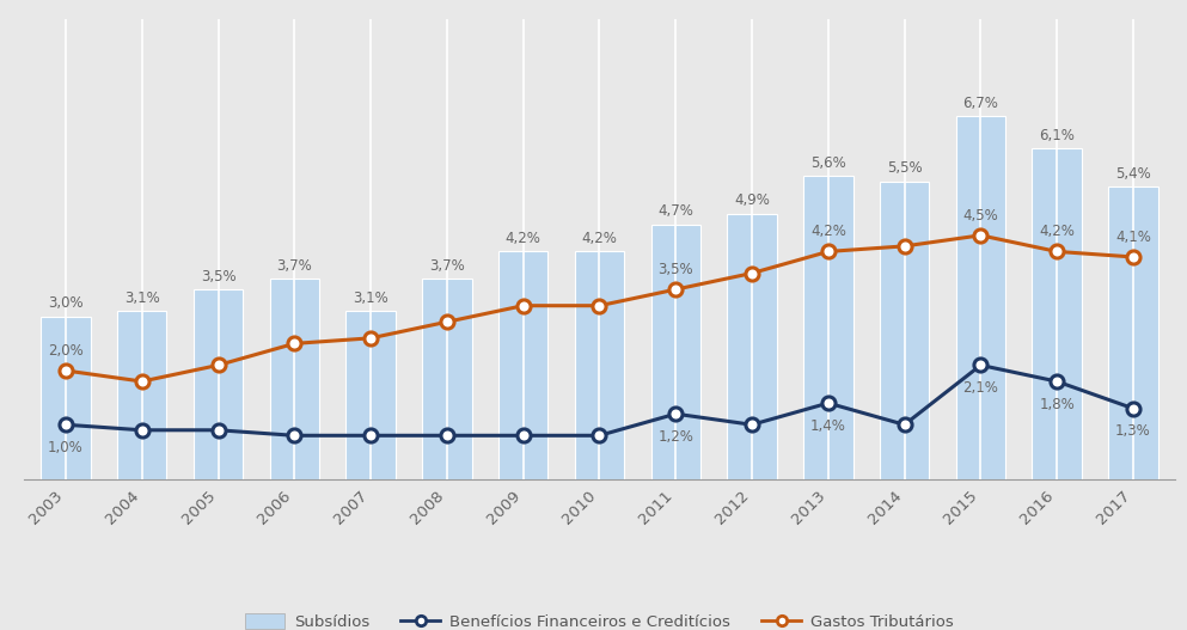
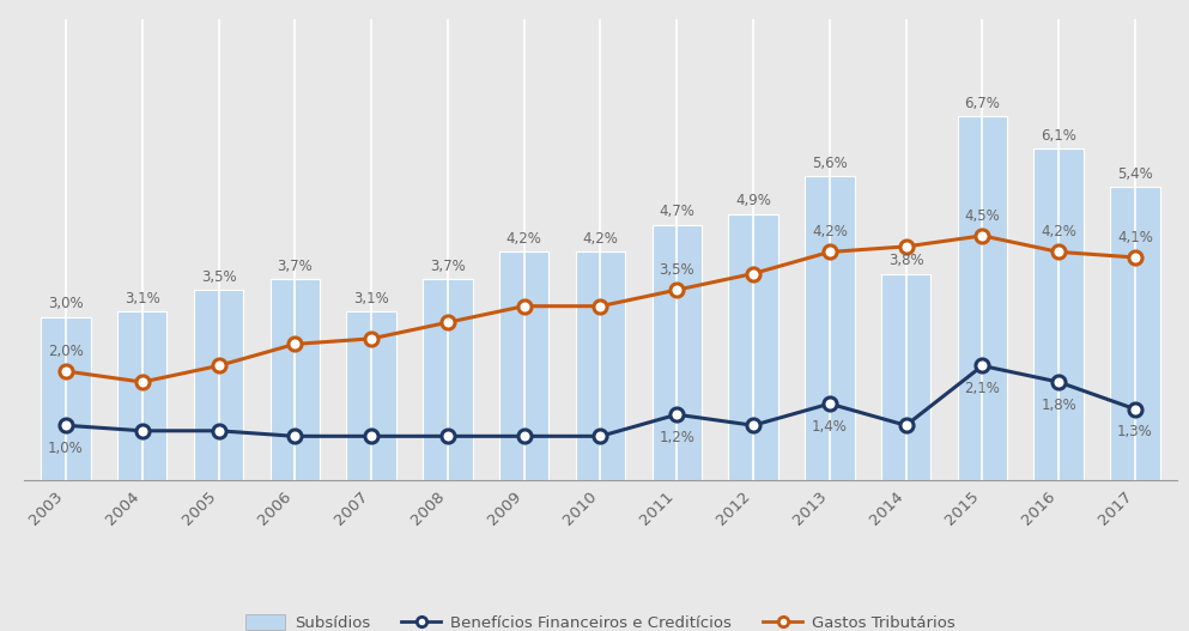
Subsídios/2014: 5,5% -> 3,8%
